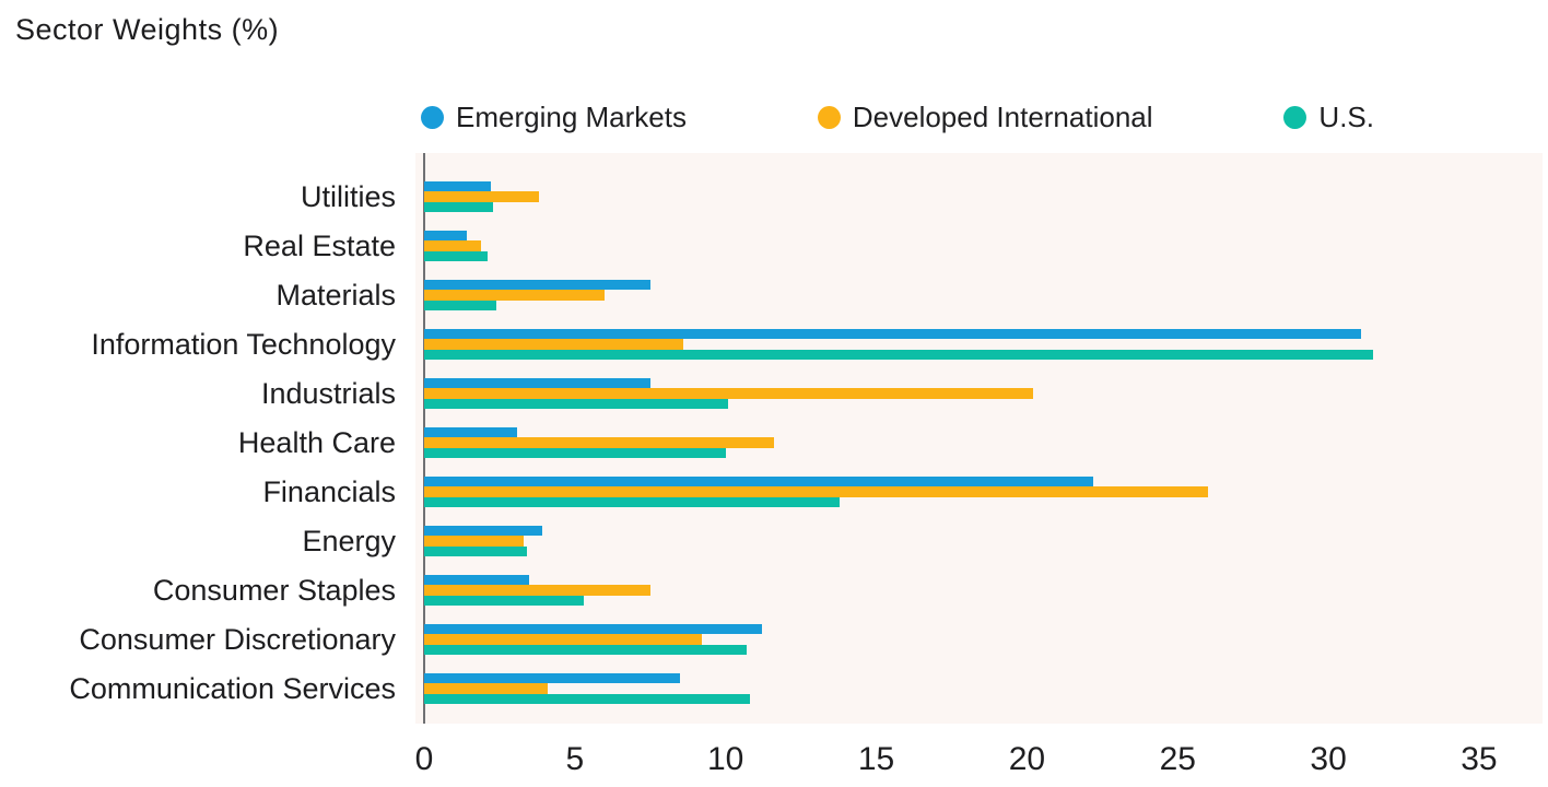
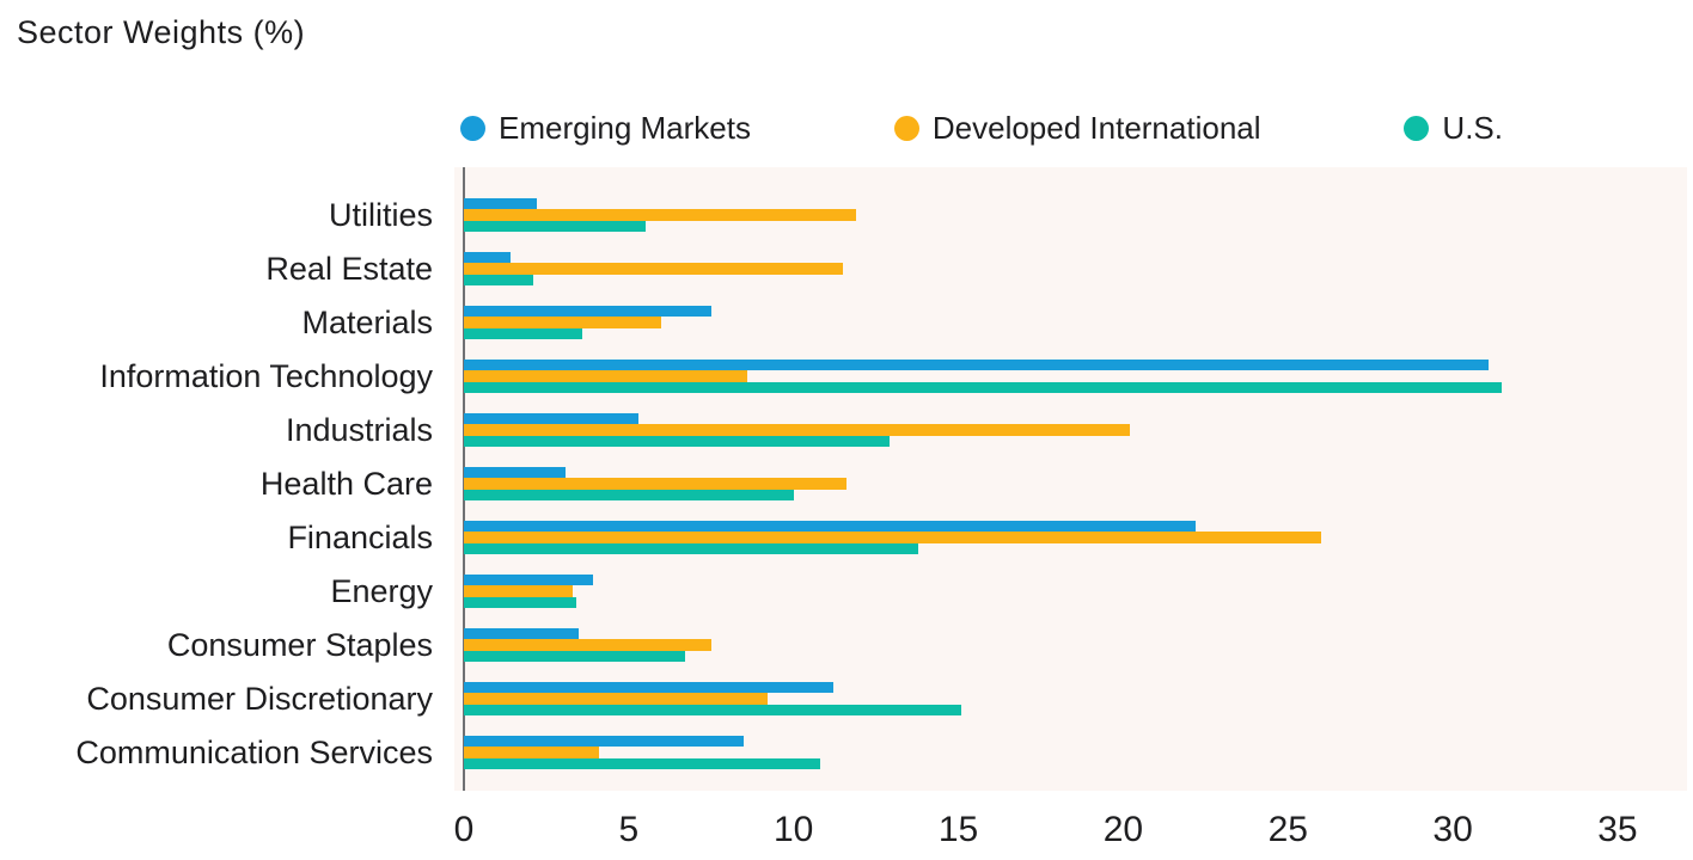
Developed International/Utilities: 3.8 -> 11.9
U.S./Utilities: 2.3 -> 5.5
Developed International/Real Estate: 1.9 -> 11.5
U.S./Materials: 2.4 -> 3.6
Emerging Markets/Industrials: 7.5 -> 5.3
U.S./Industrials: 10.1 -> 12.9
U.S./Consumer Staples: 5.3 -> 6.7
U.S./Consumer Discretionary: 10.7 -> 15.1
